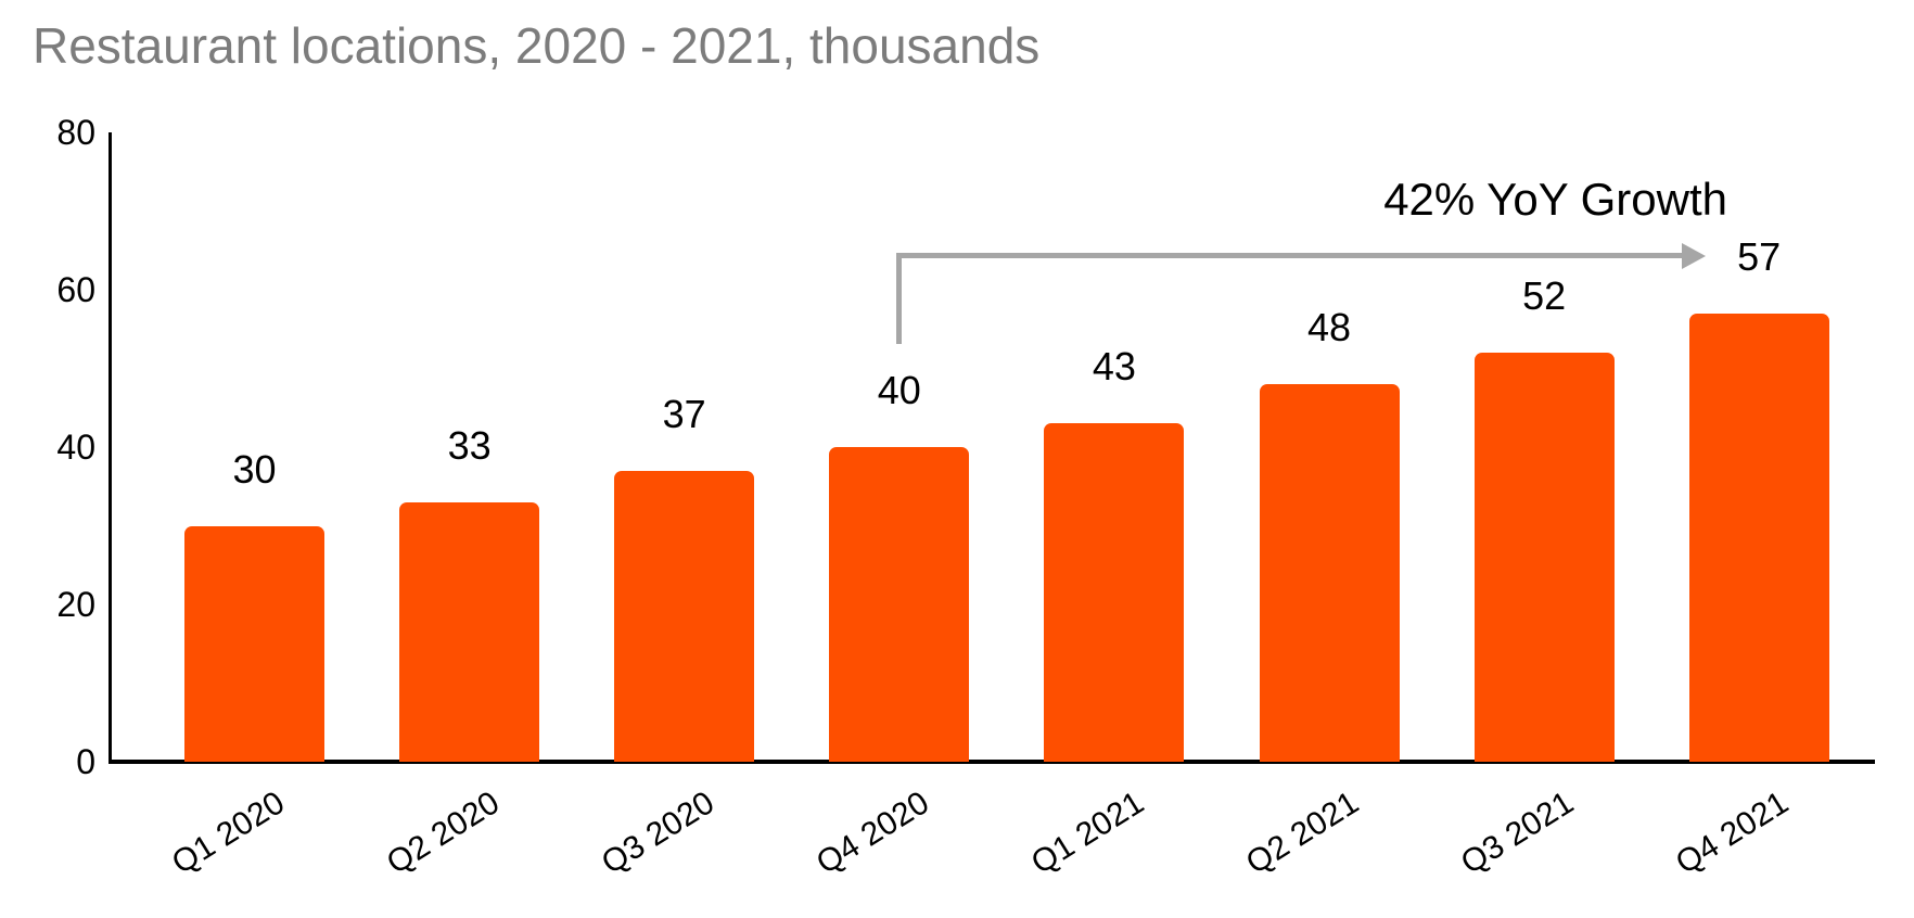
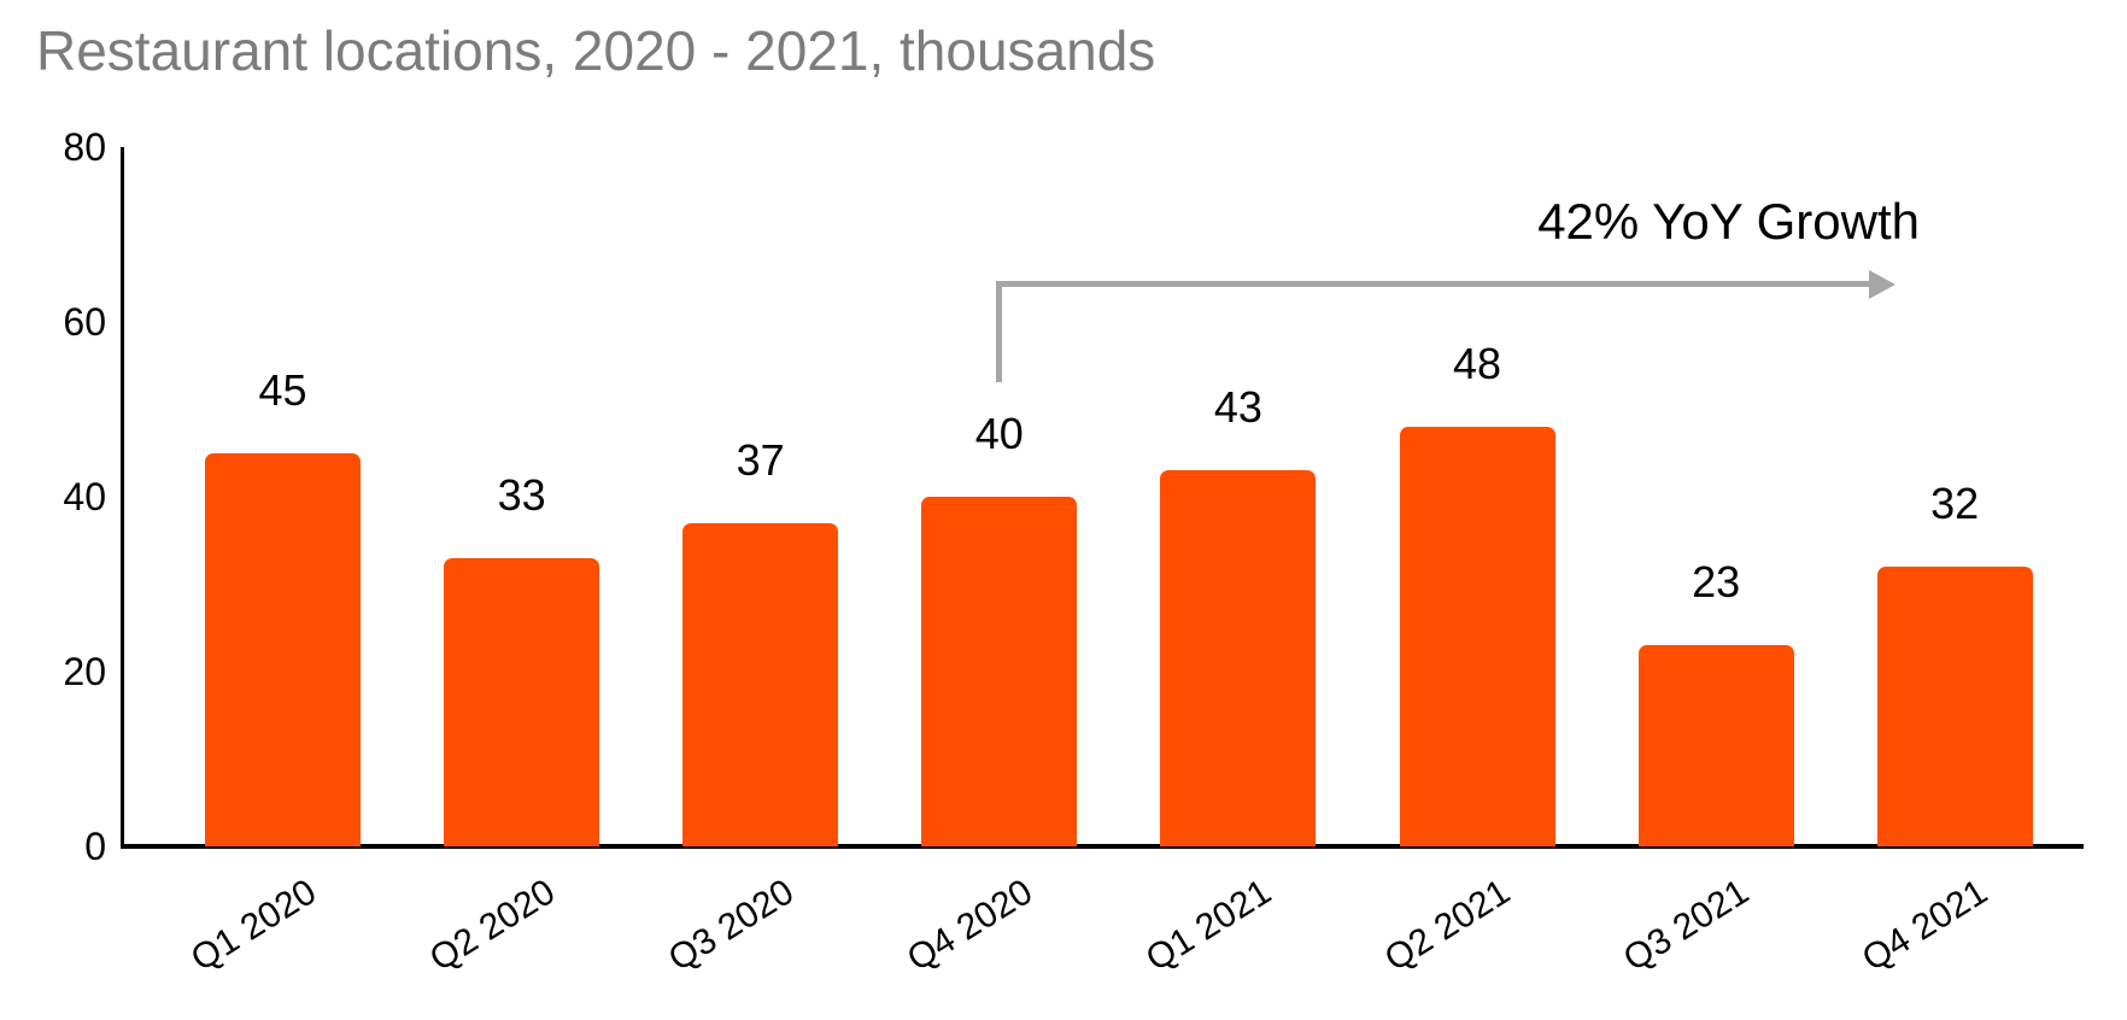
Q1 2020: 30 -> 45
Q3 2021: 52 -> 23
Q4 2021: 57 -> 32
